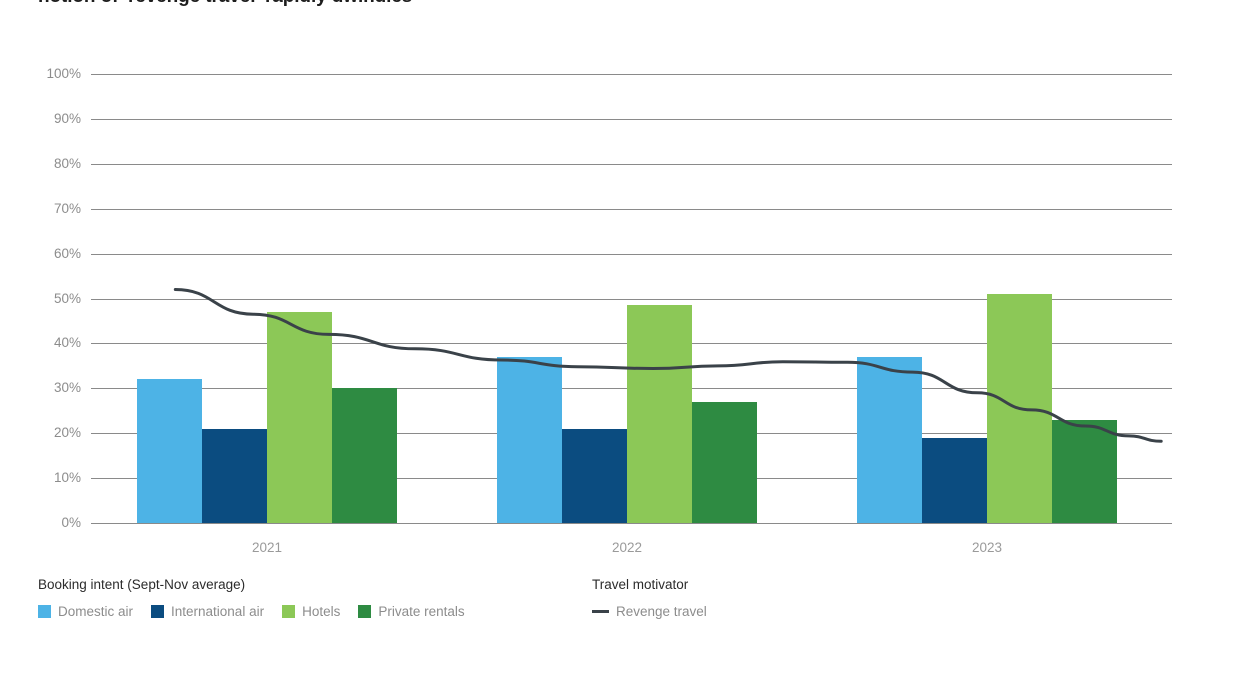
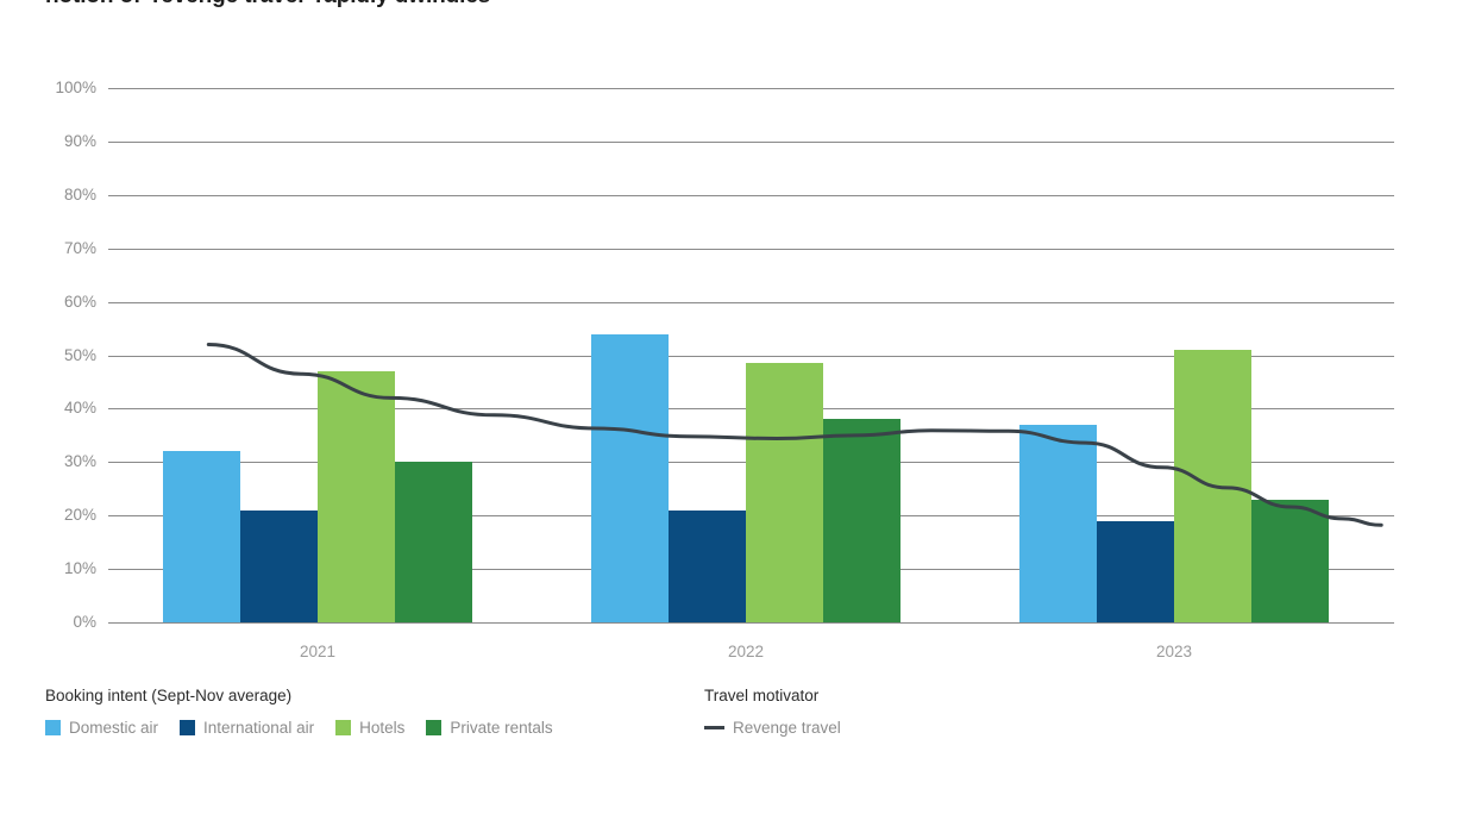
Domestic air/2022: 37% -> 54%
Private rentals/2022: 27% -> 38%
